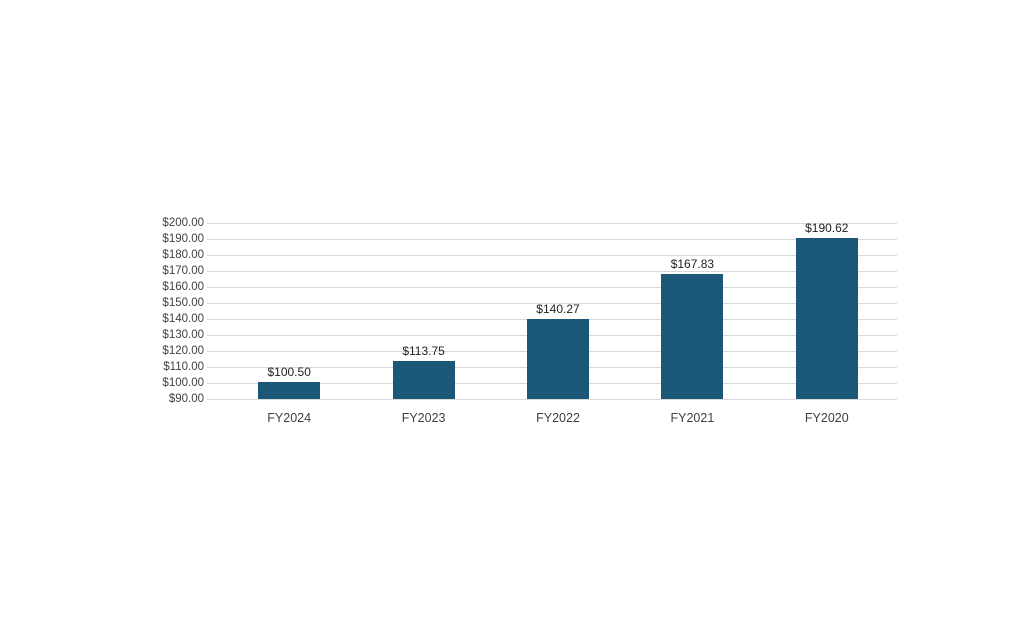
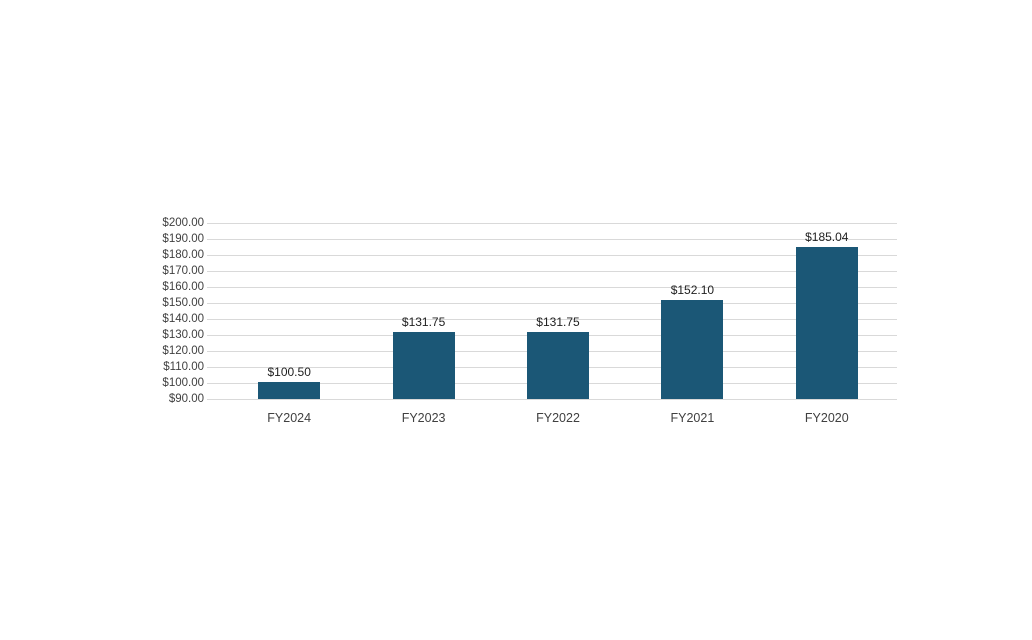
FY2023: $113.75 -> $131.75
FY2022: $140.27 -> $131.75
FY2021: $167.83 -> $152.10
FY2020: $190.62 -> $185.04
